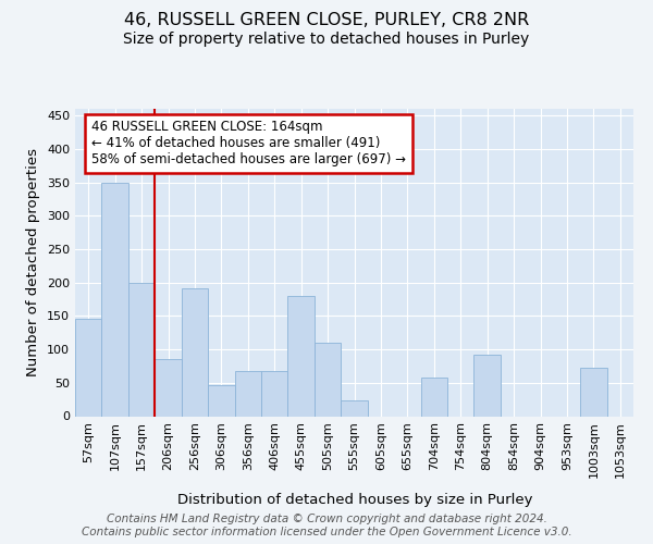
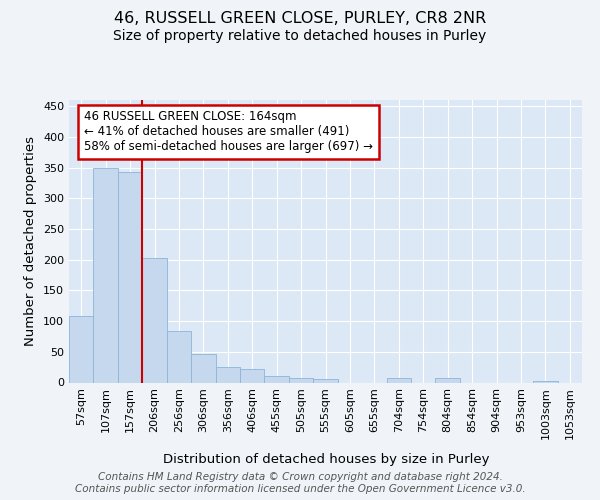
57sqm: 146 -> 108
157sqm: 200 -> 342
206sqm: 86 -> 202
256sqm: 192 -> 84
356sqm: 68 -> 25
406sqm: 68 -> 22
455sqm: 180 -> 11
505sqm: 110 -> 8
555sqm: 24 -> 6
704sqm: 58 -> 8
804sqm: 92 -> 7
1003sqm: 72 -> 2
